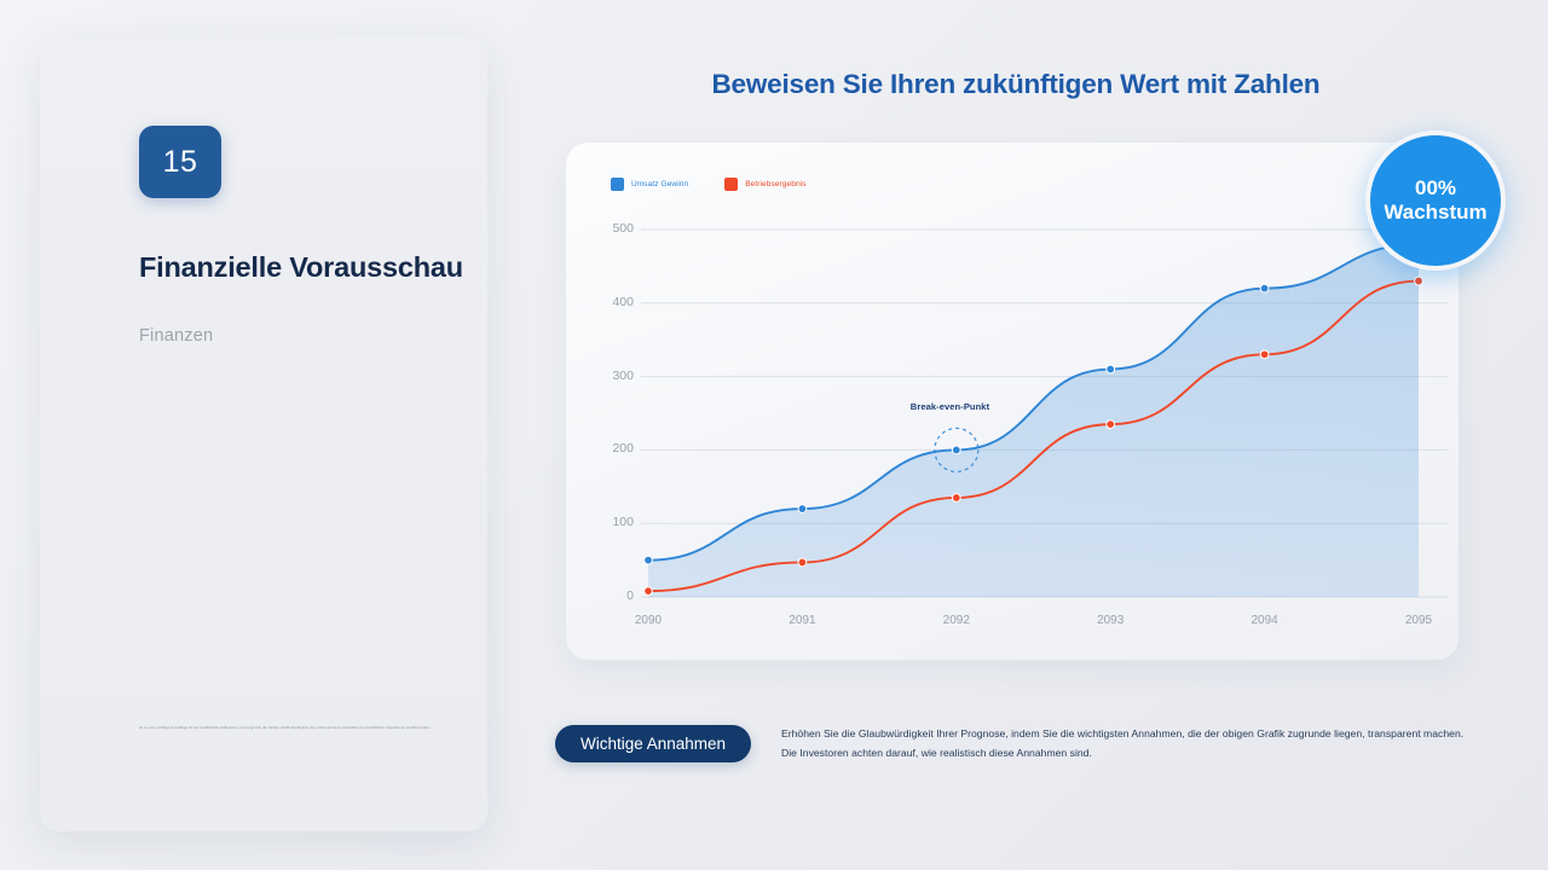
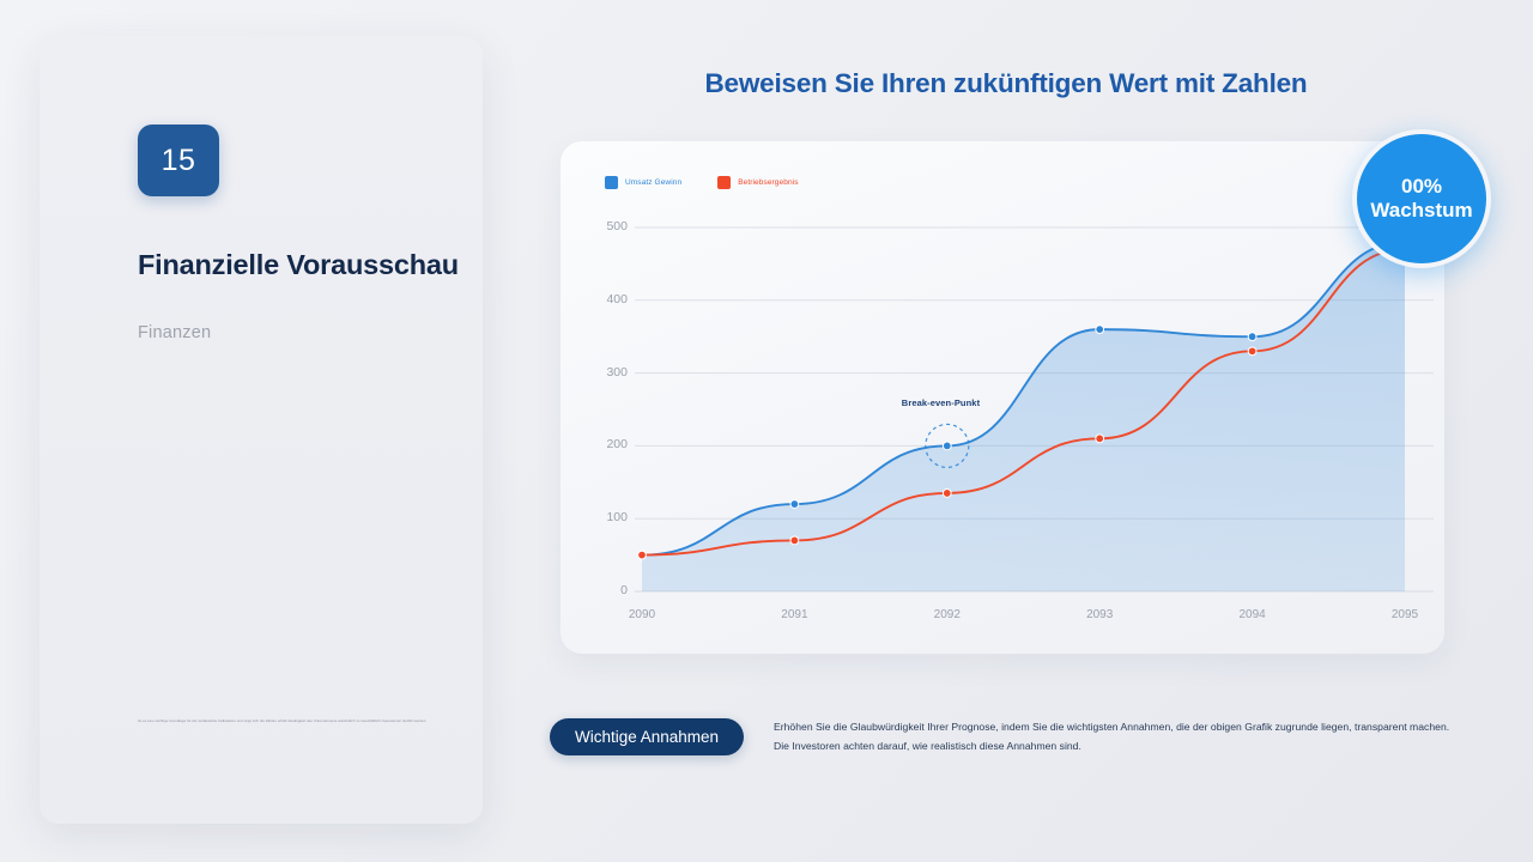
Betriebsergebnis/2090: 10 -> 50
Betriebsergebnis/2091: 50 -> 70
Umsatz Gewinn/2093: 310 -> 360
Betriebsergebnis/2093: 240 -> 210
Umsatz Gewinn/2094: 420 -> 350
Betriebsergebnis/2095: 430 -> 470
